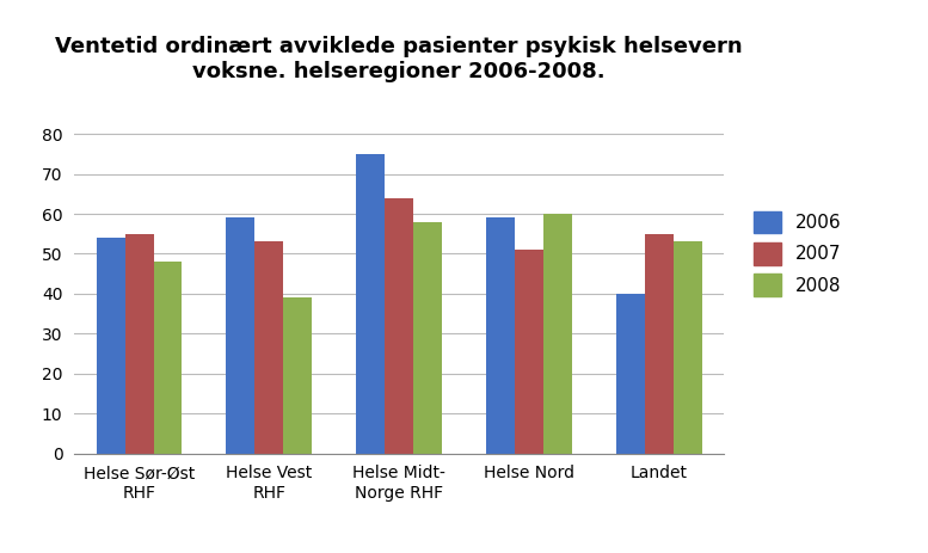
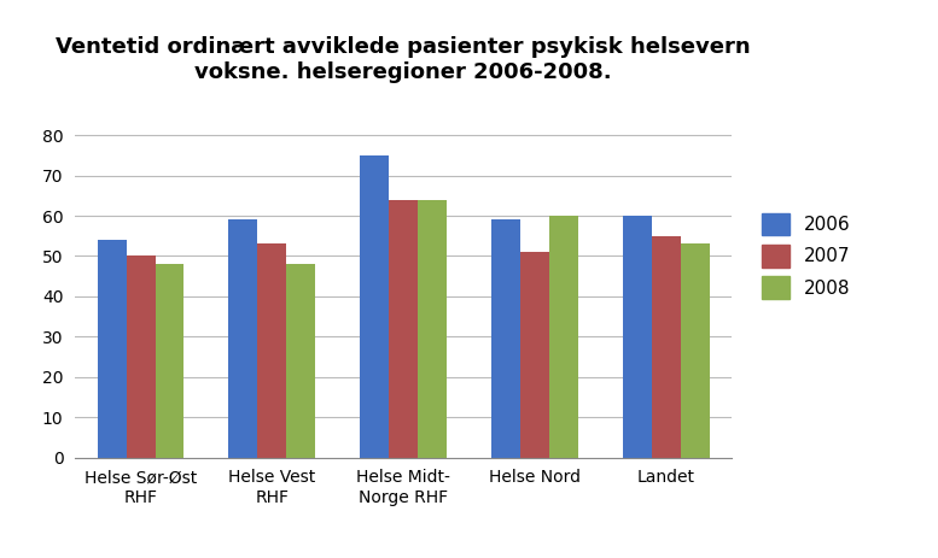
2007/Helse Sør-Øst RHF: 55 -> 50
2008/Helse Vest RHF: 39 -> 48
2008/Helse Midt- Norge RHF: 58 -> 64
2006/Landet: 40 -> 60
